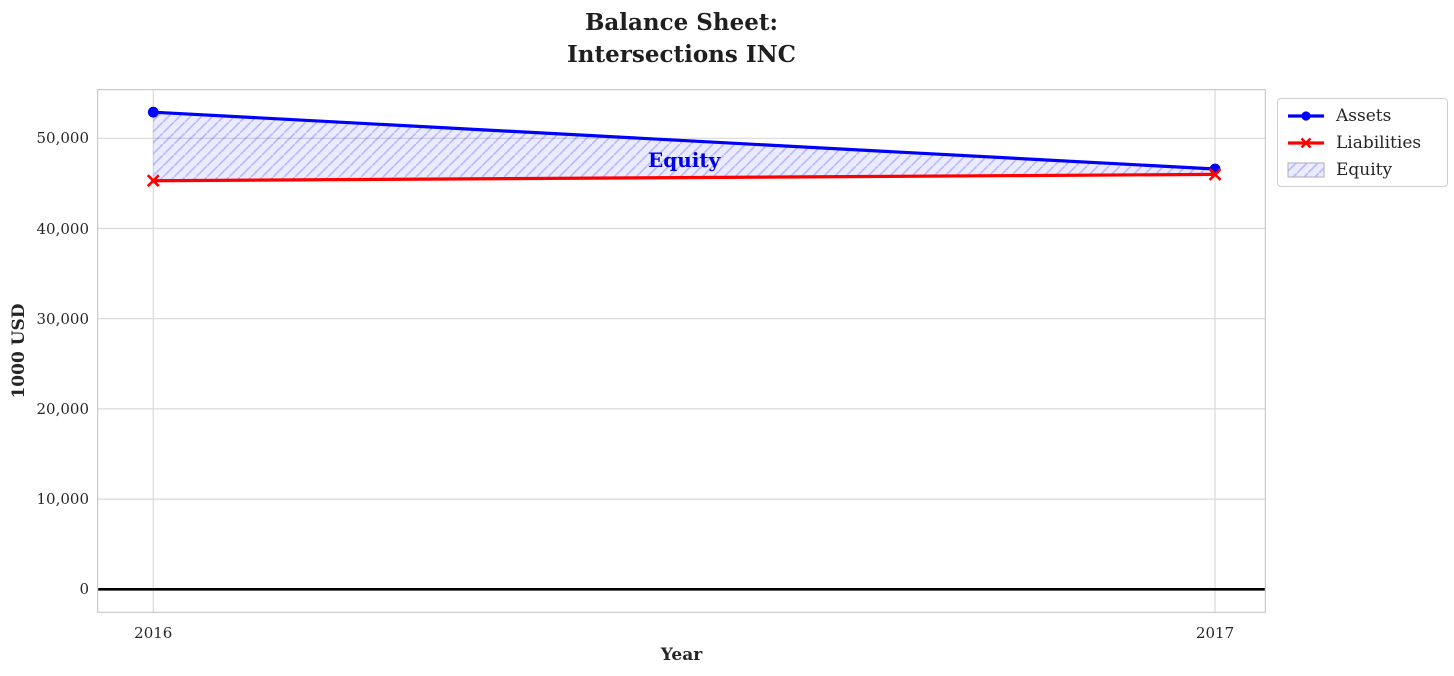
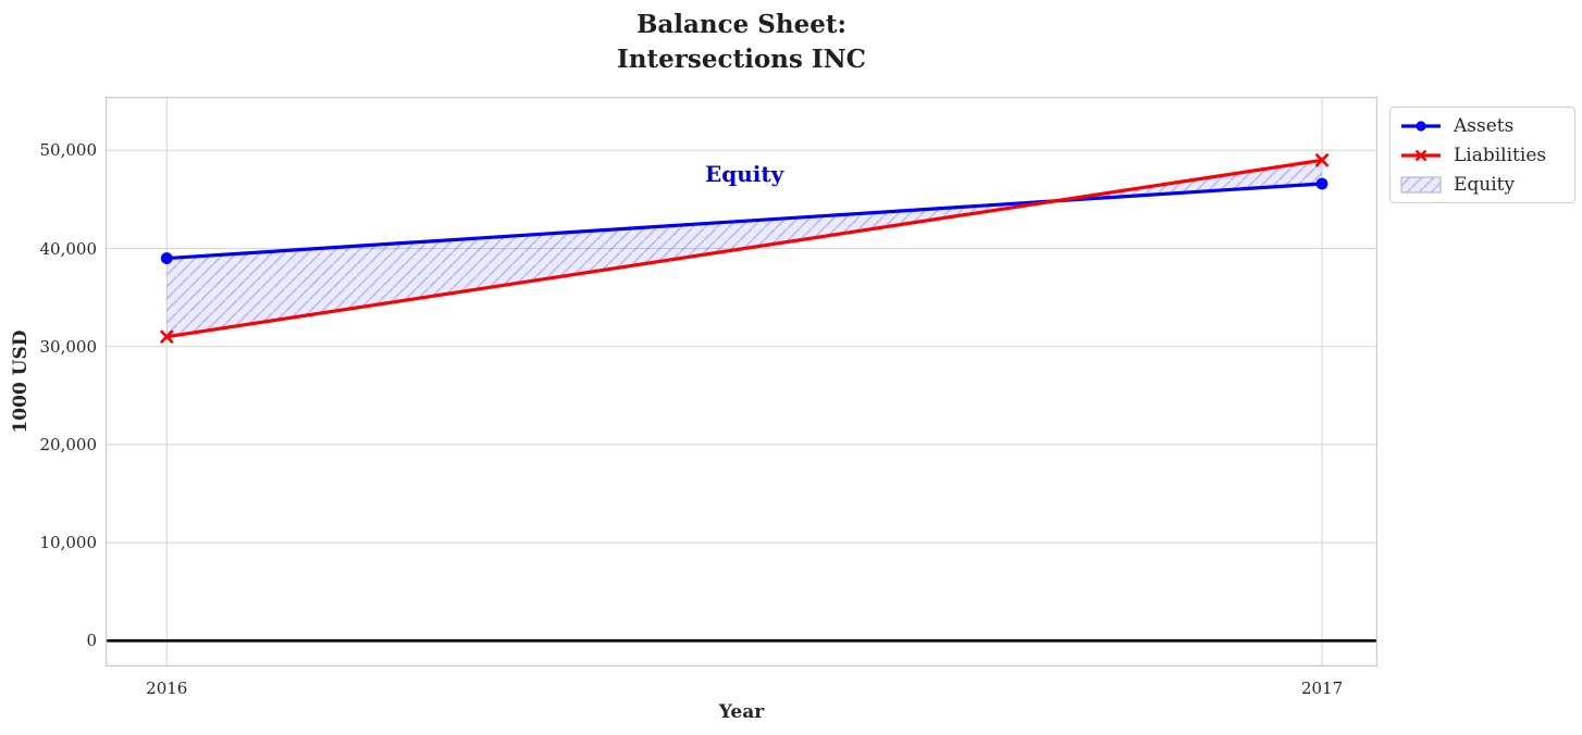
Assets/2016: 53000 -> 39000
Liabilities/2016: 45000 -> 31000
Liabilities/2017: 46000 -> 49000
